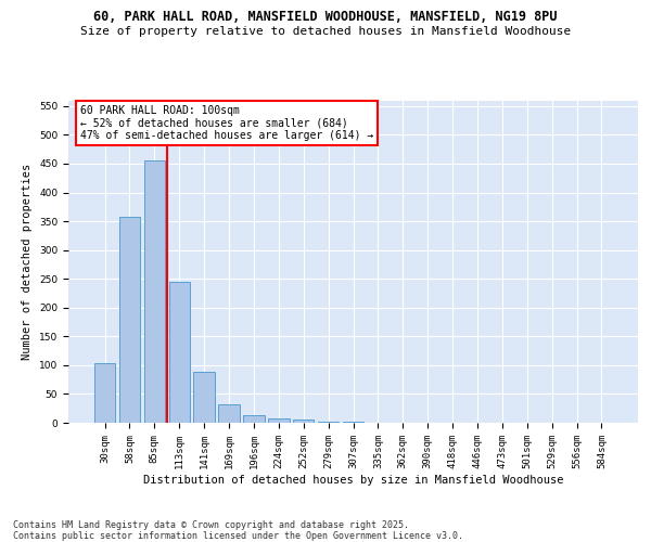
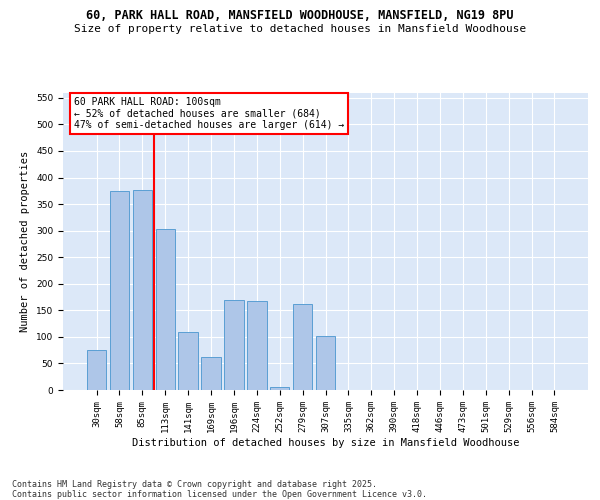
30sqm: 103 -> 76
58sqm: 357 -> 374
85sqm: 455 -> 376
113sqm: 245 -> 304
141sqm: 88 -> 110
169sqm: 32 -> 62
196sqm: 13 -> 170
224sqm: 8 -> 168
279sqm: 2 -> 162
307sqm: 1 -> 102
